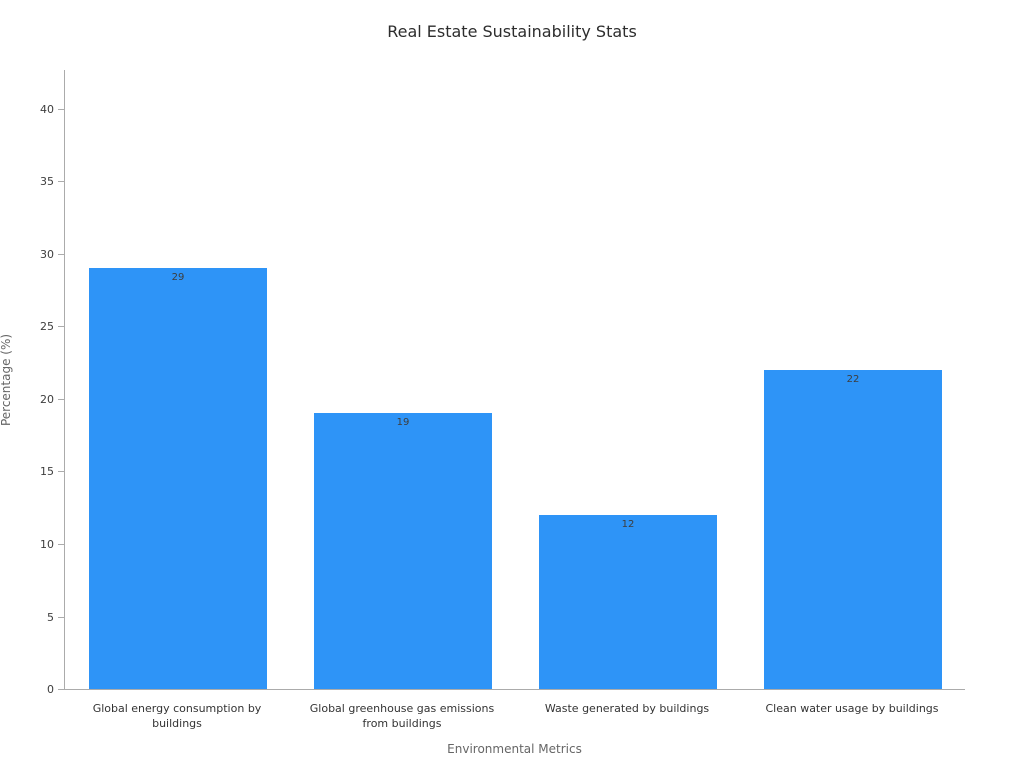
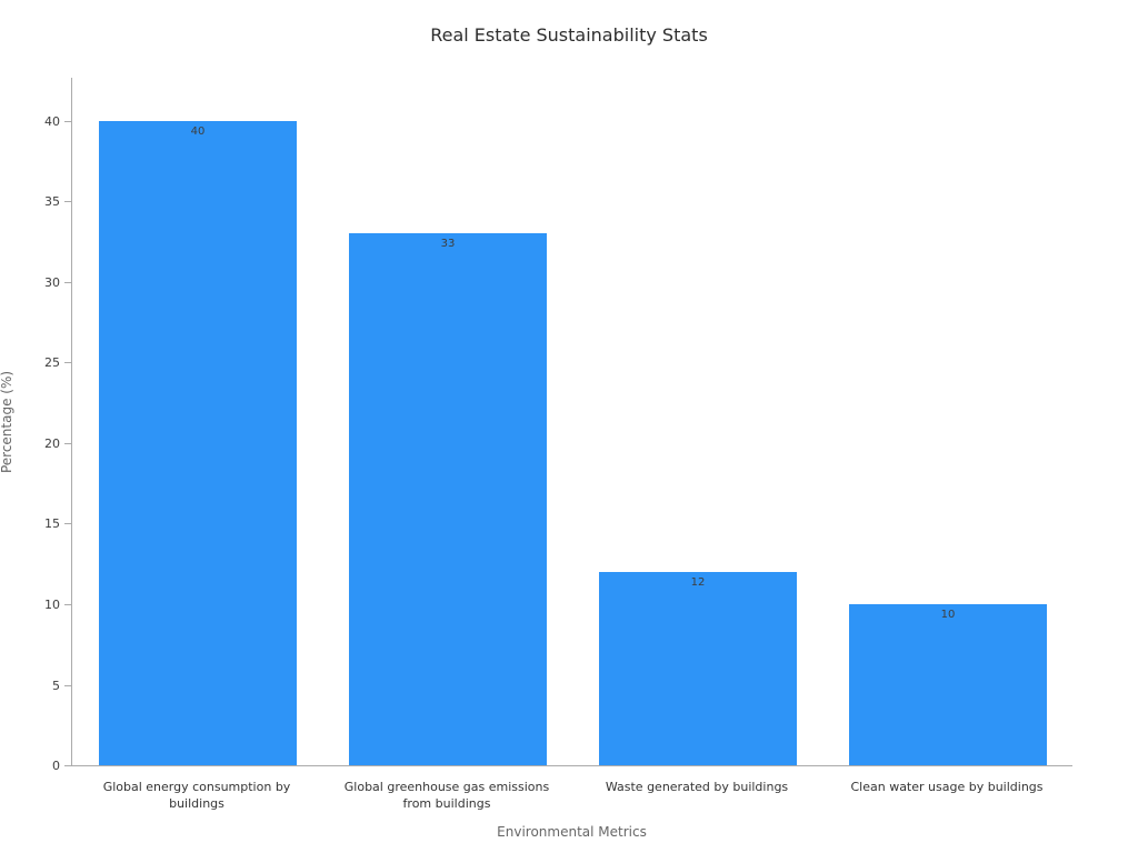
Global energy consumption by buildings: 29 -> 40
Global greenhouse gas emissions from buildings: 19 -> 33
Clean water usage by buildings: 22 -> 10
